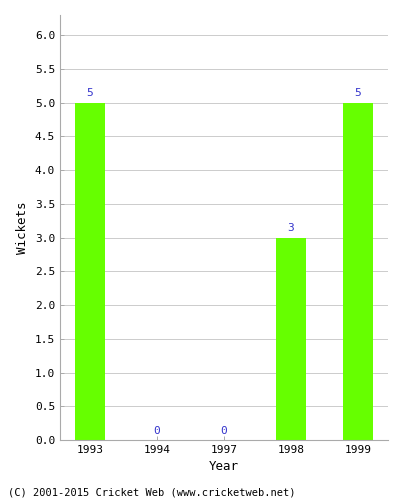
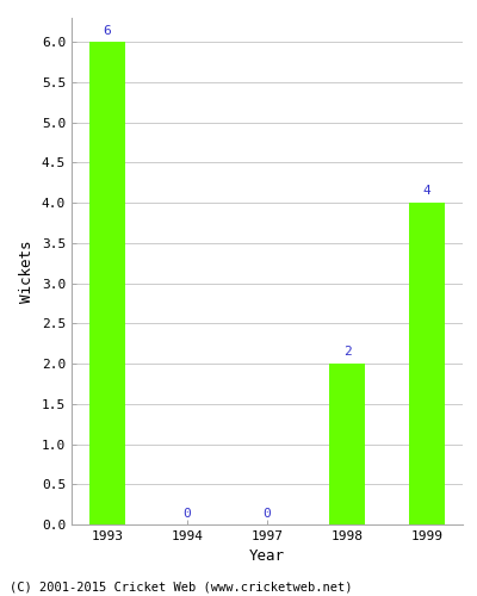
1993: 5 -> 6
1998: 3 -> 2
1999: 5 -> 4
